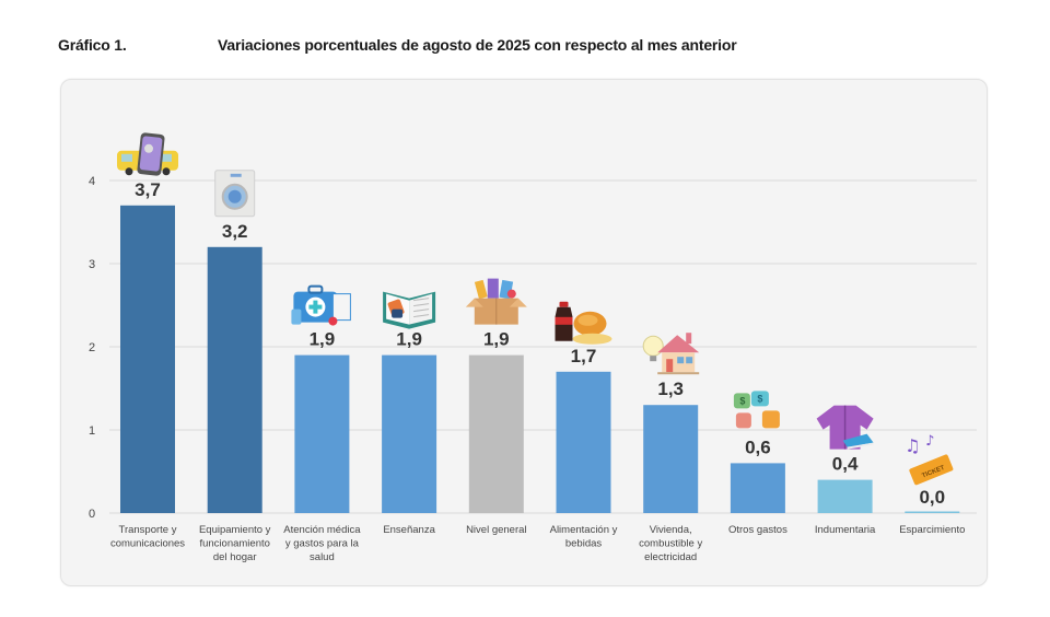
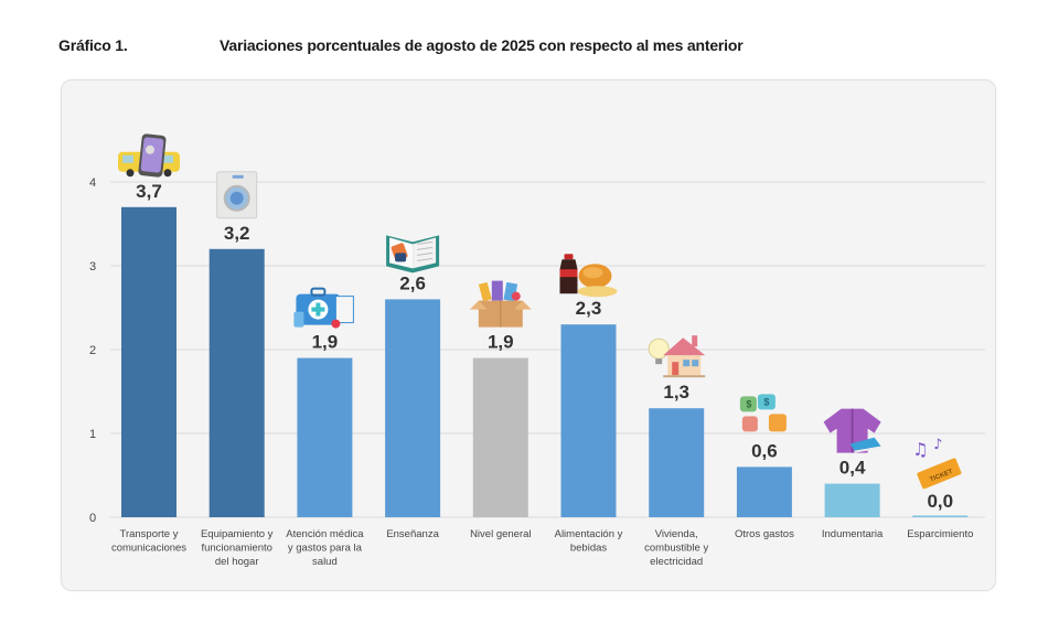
Enseñanza: 1,9 -> 2,6
Alimentación y bebidas: 1,7 -> 2,3
